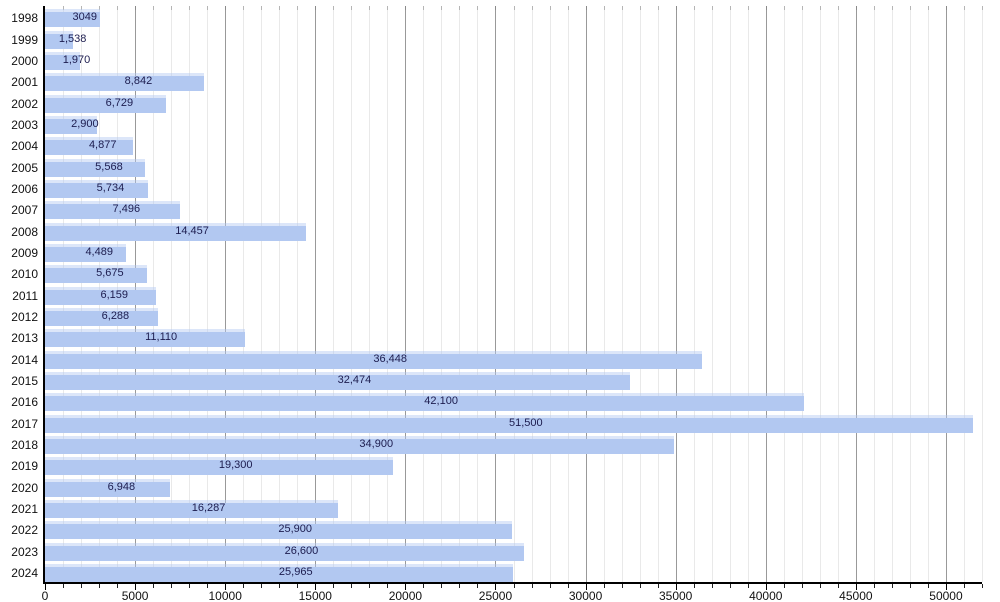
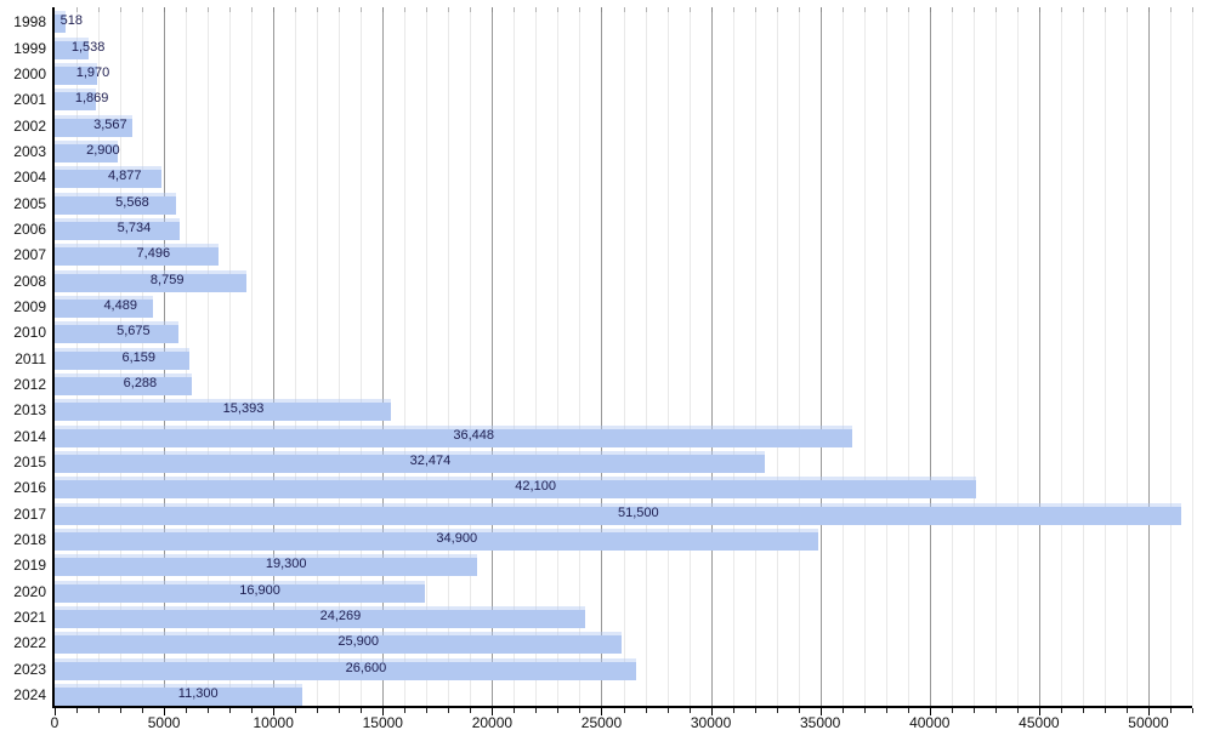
1998: 3049 -> 518
2001: 8,842 -> 1,869
2002: 6,729 -> 3,567
2008: 14,457 -> 8,759
2013: 11,110 -> 15,393
2020: 6,948 -> 16,900
2021: 16,287 -> 24,269
2024: 25,965 -> 11,300
